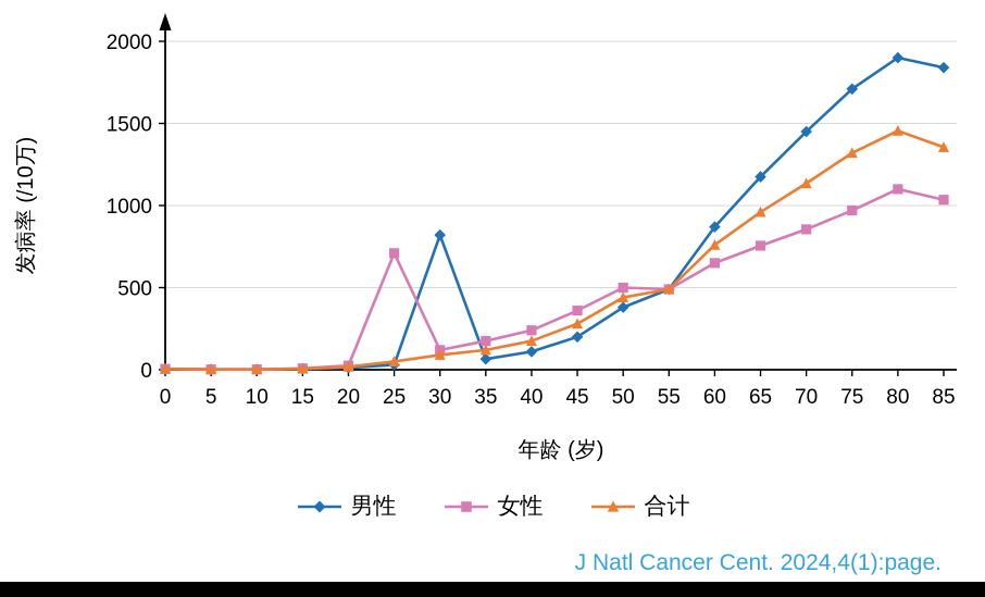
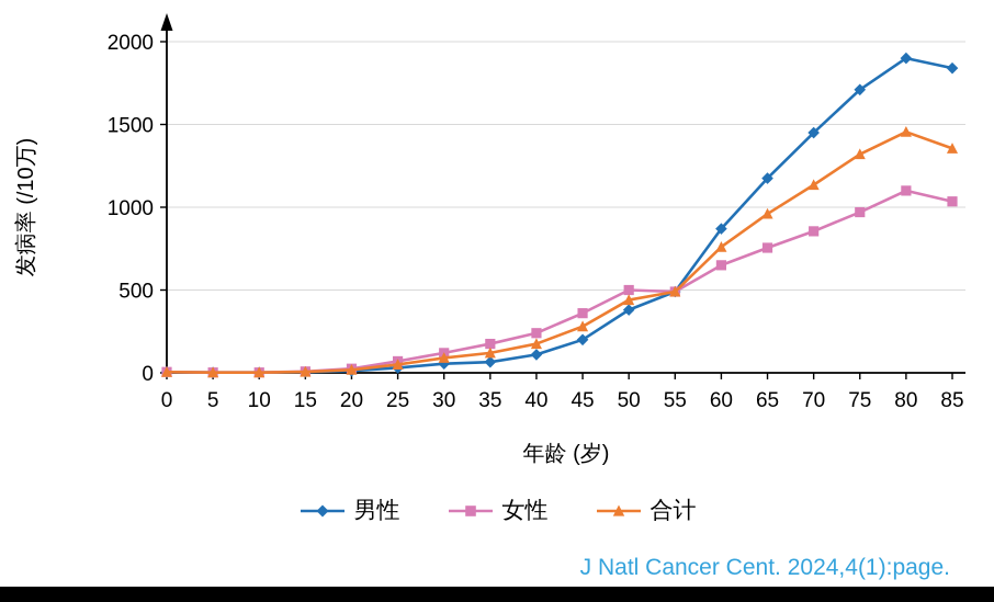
女性/25: 710 -> 70
男性/30: 820 -> 60
